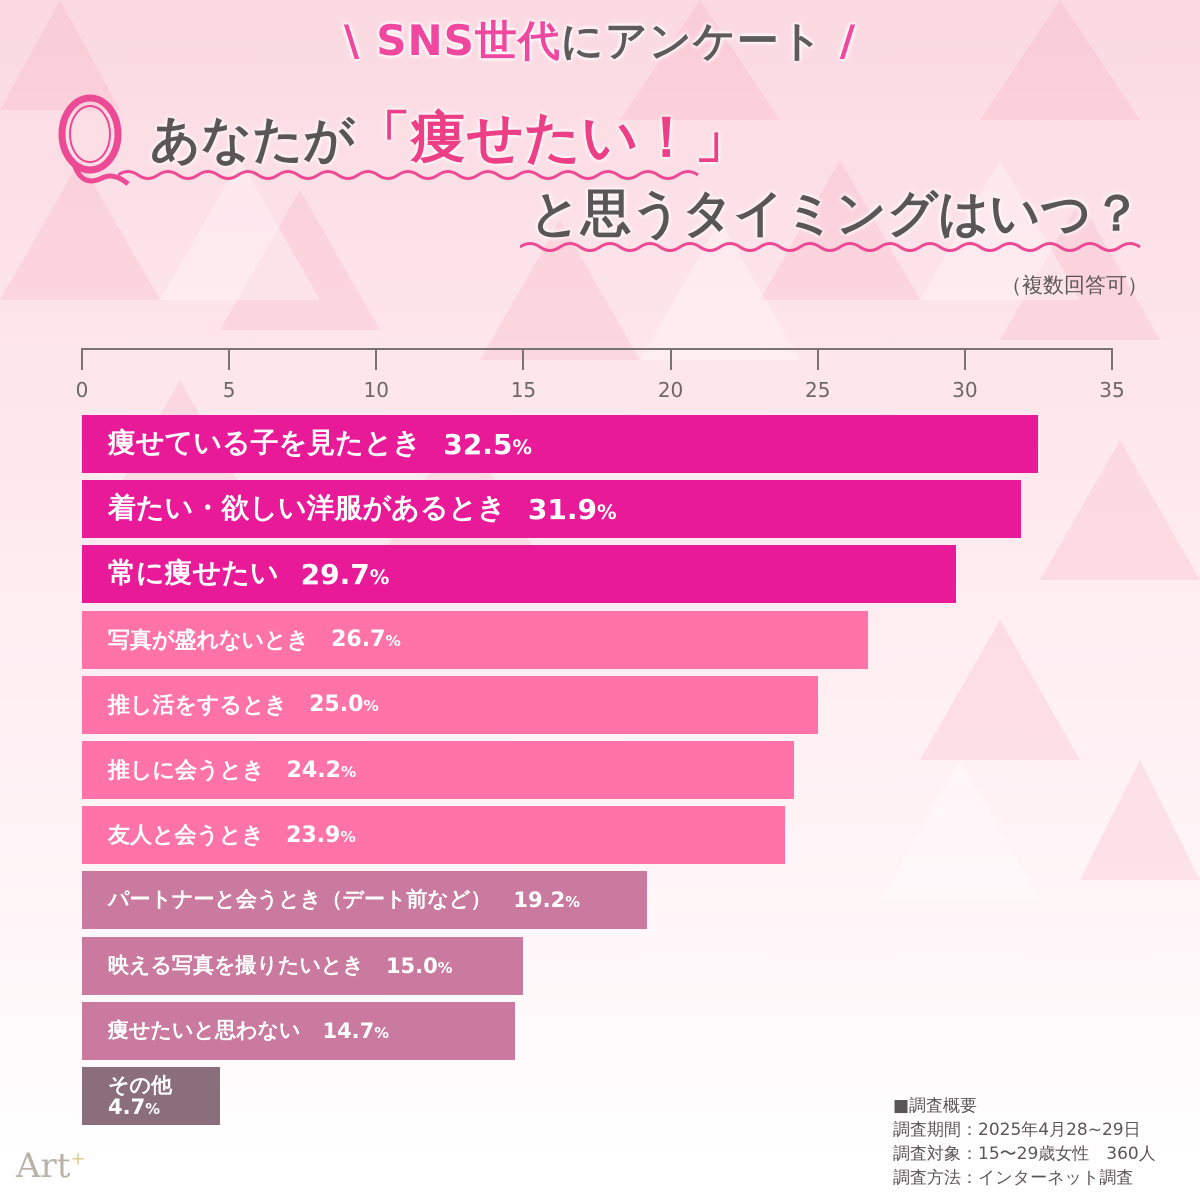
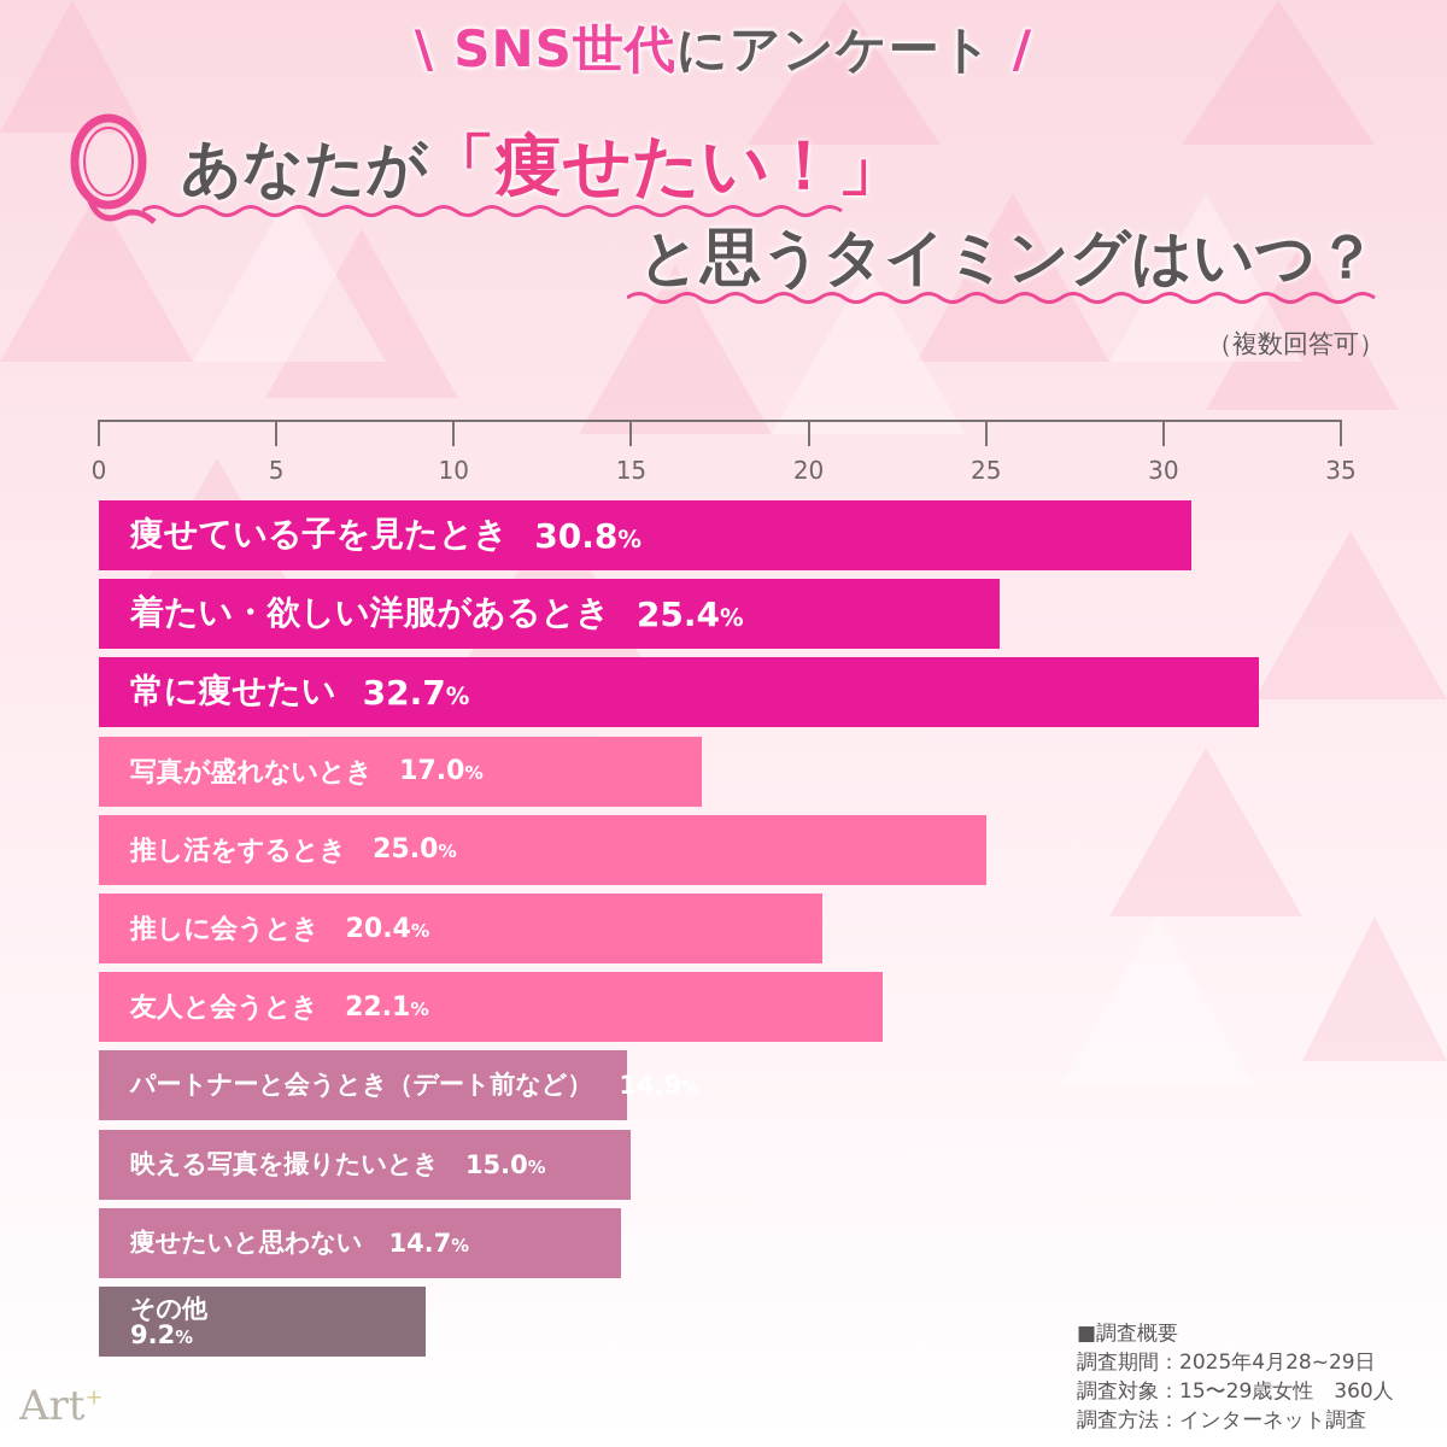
痩せている子を見たとき: 32.5 -> 30.8
着たい・欲しい洋服があるとき: 31.9 -> 25.4
常に痩せたい: 29.7 -> 32.7
写真が盛れないとき: 26.7 -> 17.0
推しに会うとき: 24.2 -> 20.4
友人と会うとき: 23.9 -> 22.1
パートナーと会うとき（デート前など）: 19.2 -> 14.9
その他: 4.7 -> 9.2
